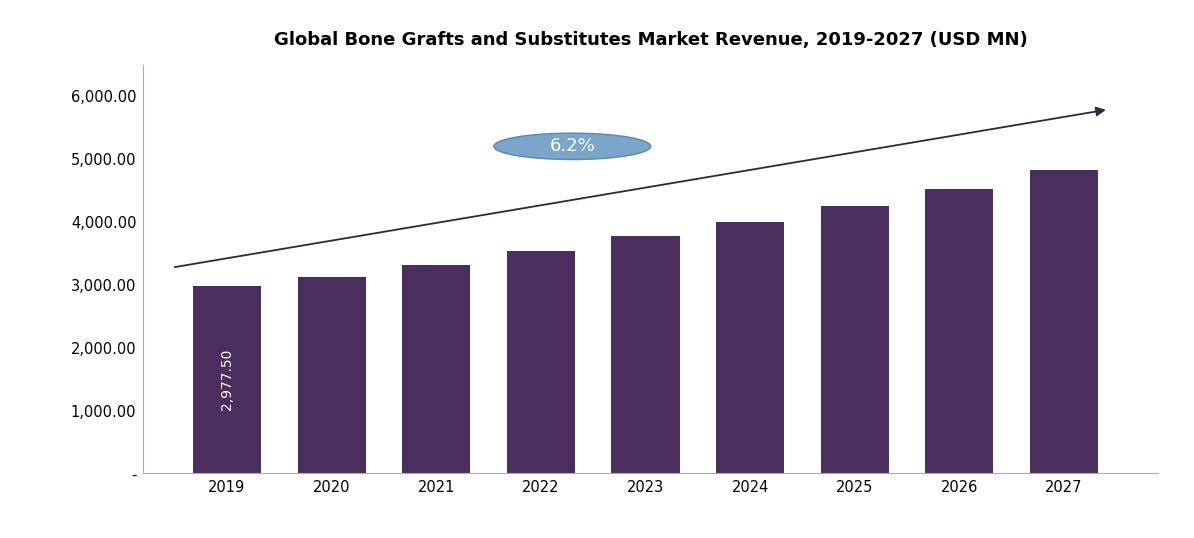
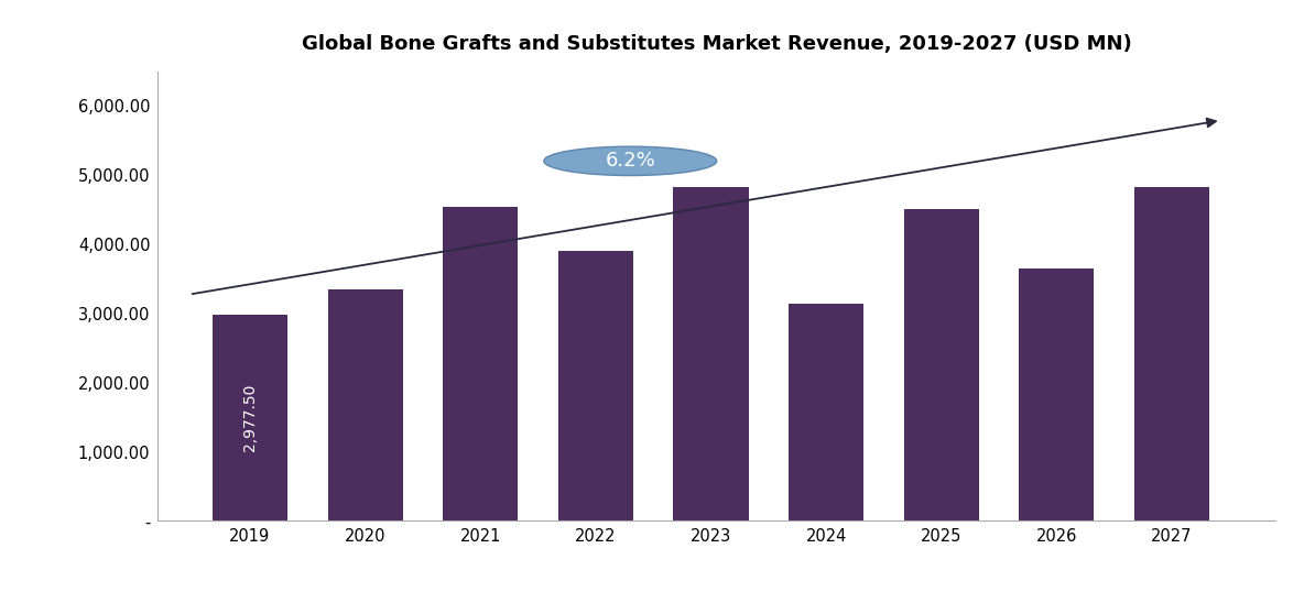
2020: 3,130 -> 3,340
2021: 3,310 -> 4,540
2022: 3,540 -> 3,900
2023: 3,770 -> 4,820
2024: 4,000 -> 3,140
2025: 4,250 -> 4,500
2026: 4,520 -> 3,640
